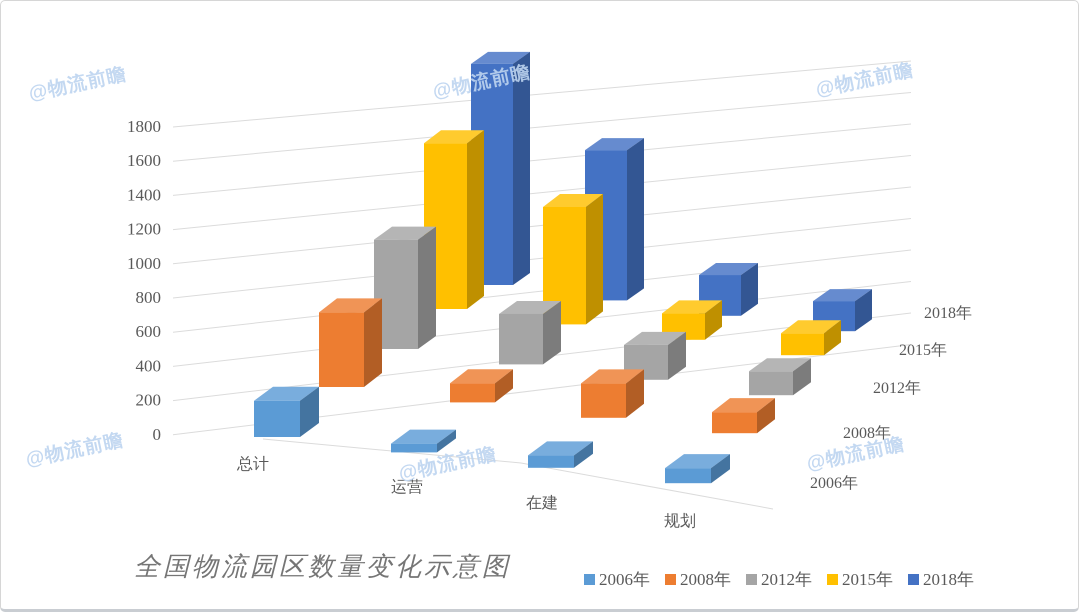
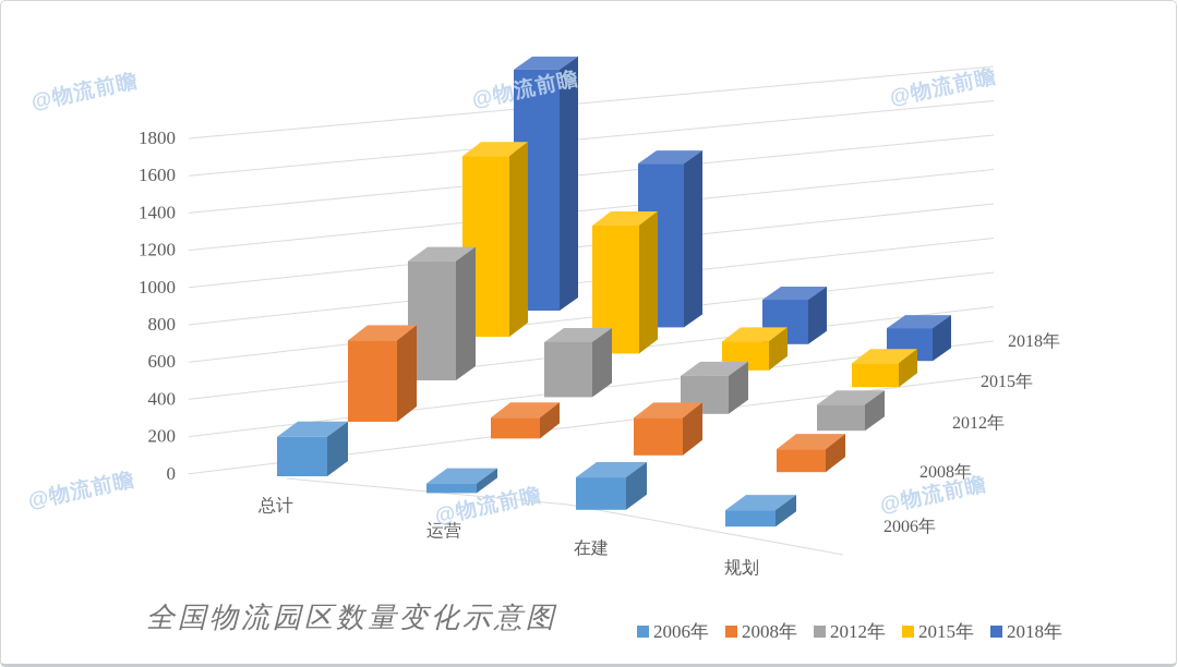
2006年/在建: 70 -> 170
